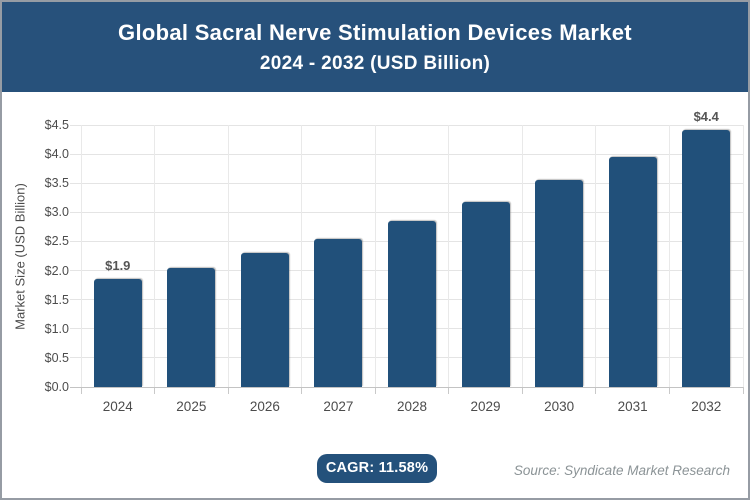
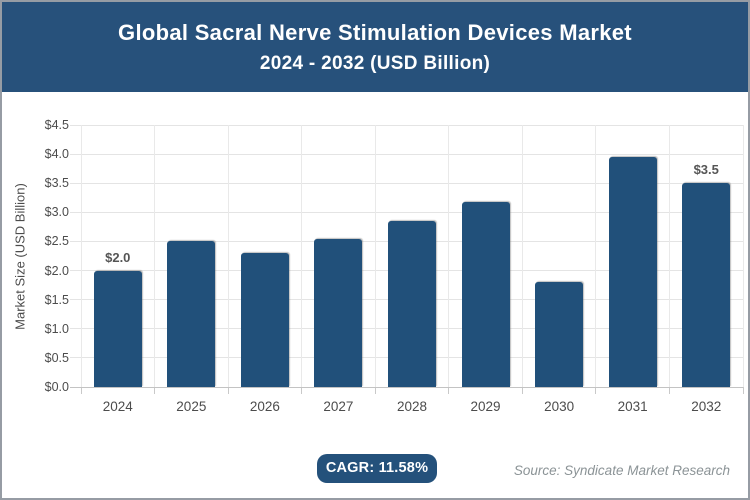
2024: $1.9 -> $2.0
2025: $2.0 -> $2.5
2030: $3.5 -> $1.8
2032: $4.4 -> $3.5
